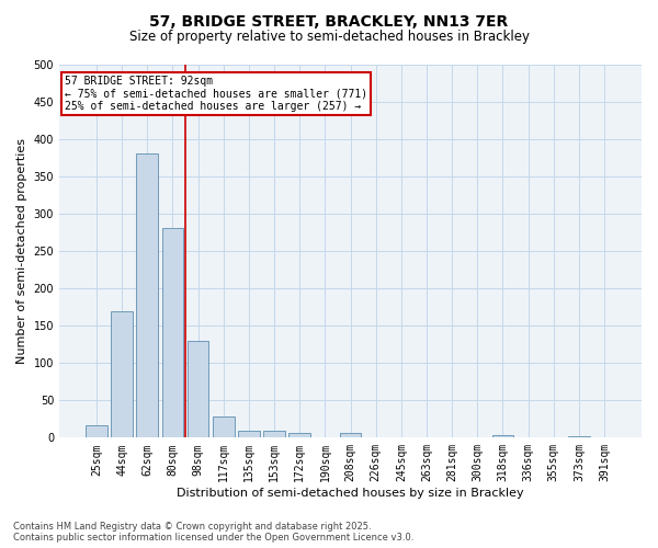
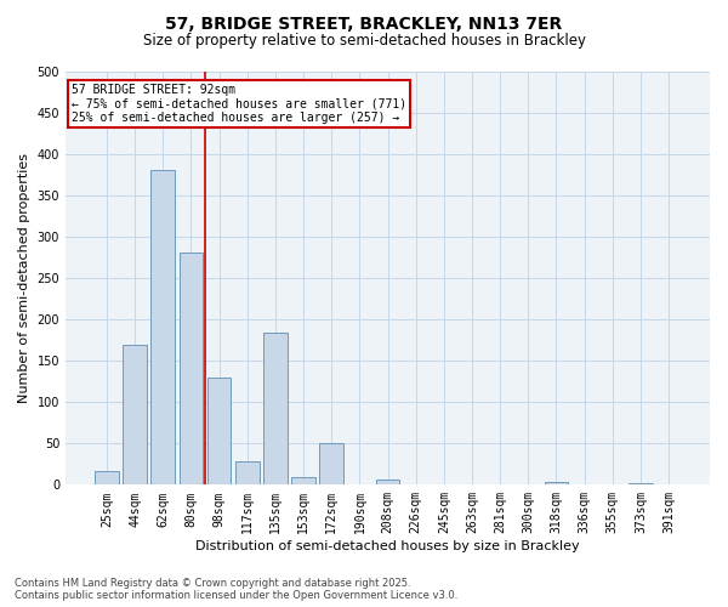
135sqm: 10 -> 184
172sqm: 6 -> 50
